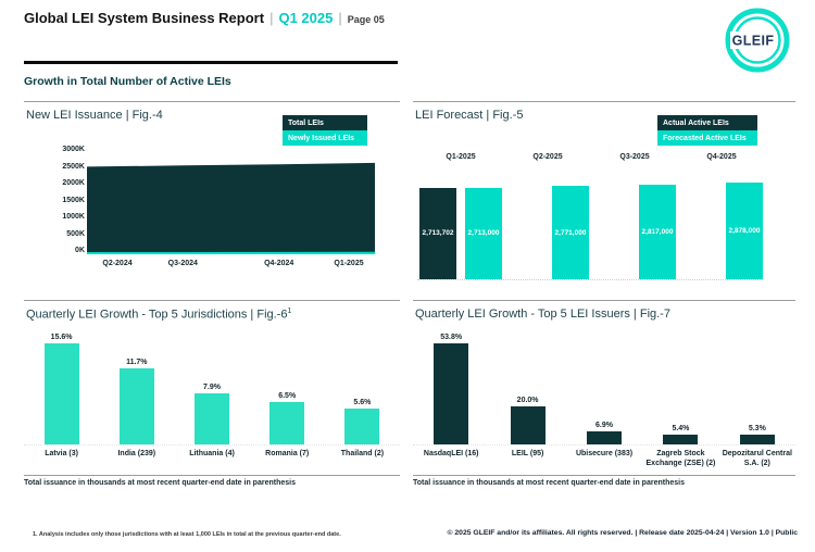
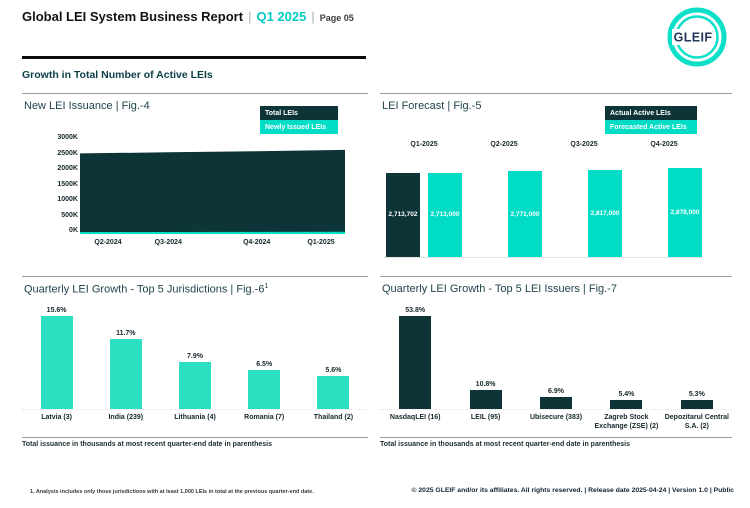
Quarterly LEI Growth - Top 5 LEI Issuers | Fig.-7/LEIL (95): 20.0% -> 10.8%
